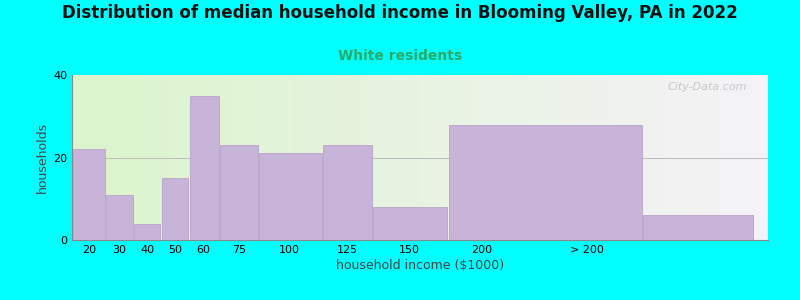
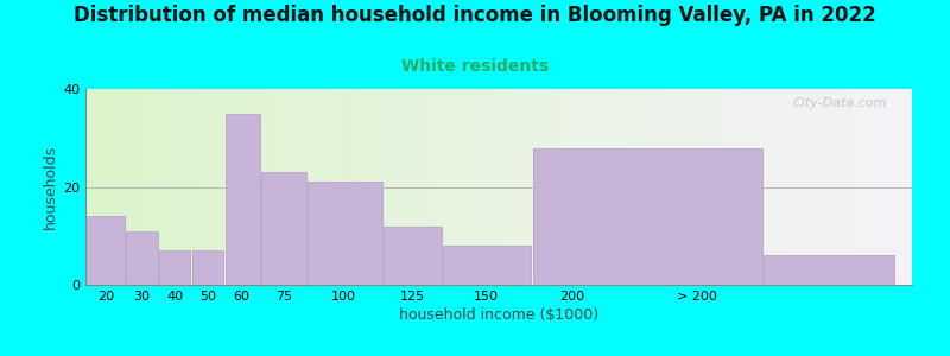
20: 22 -> 14
40: 4 -> 7
50: 15 -> 7
125: 23 -> 12
